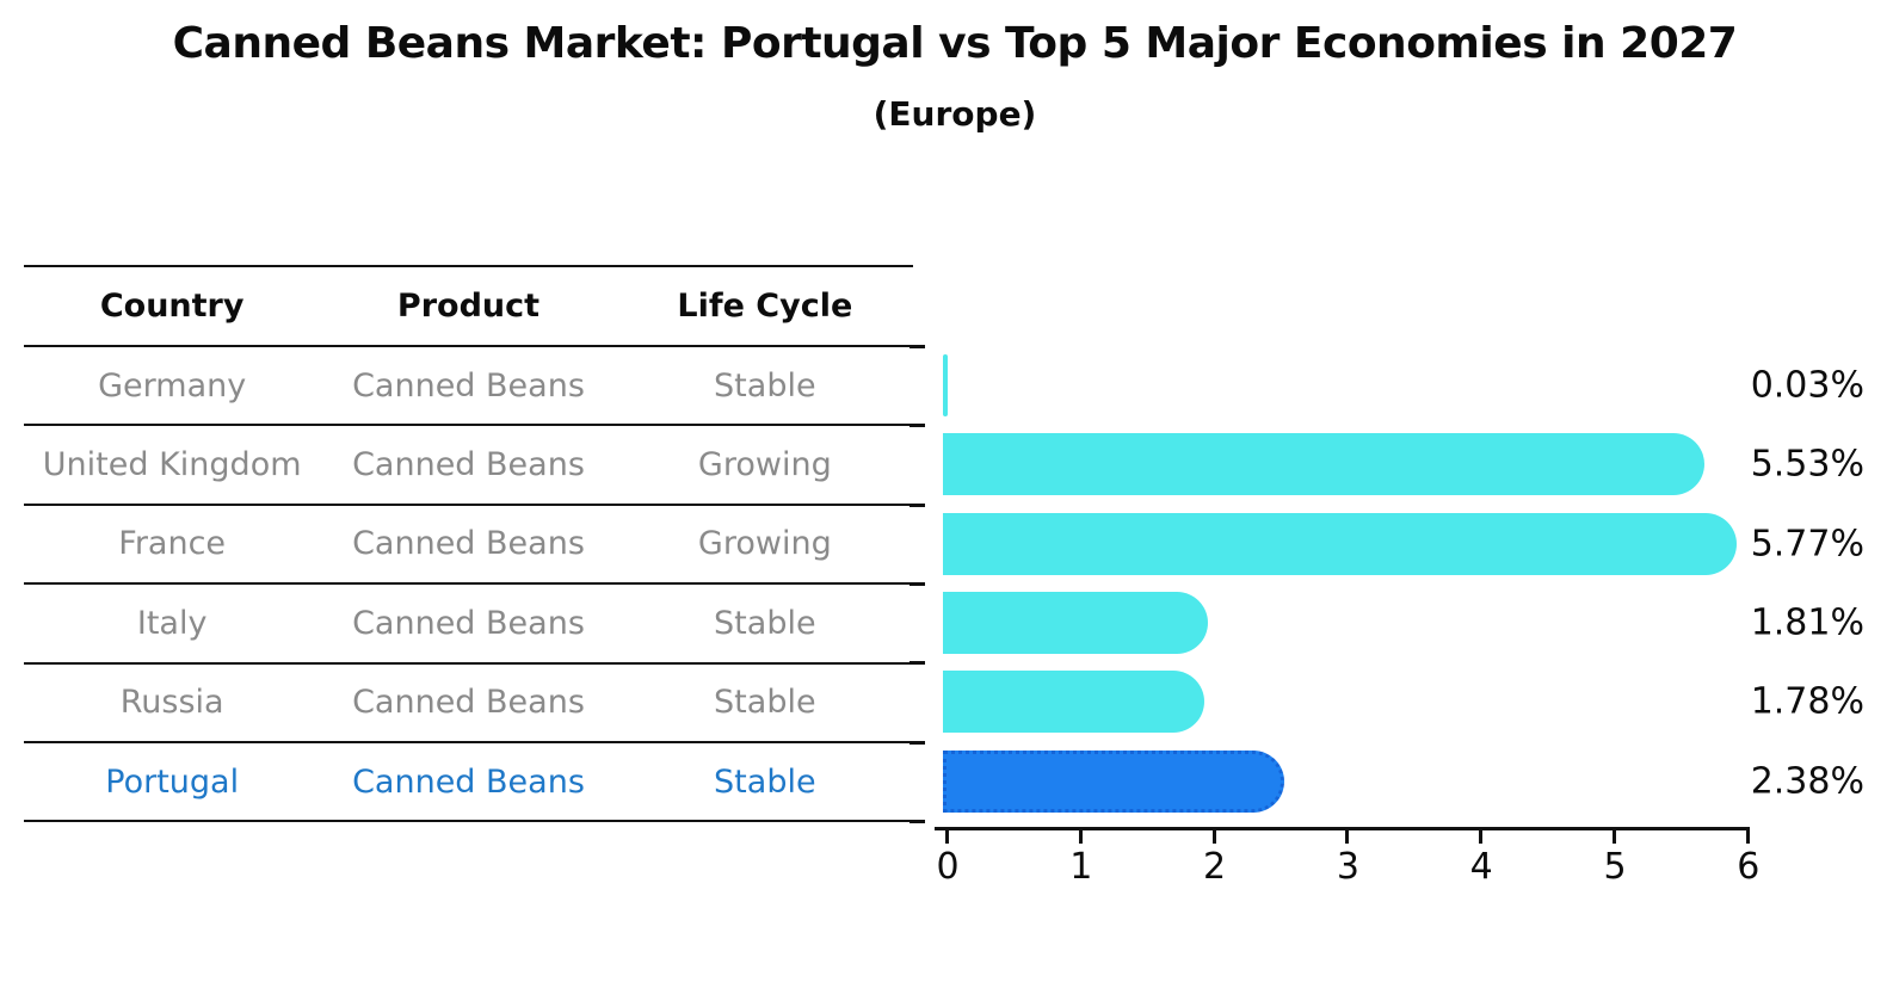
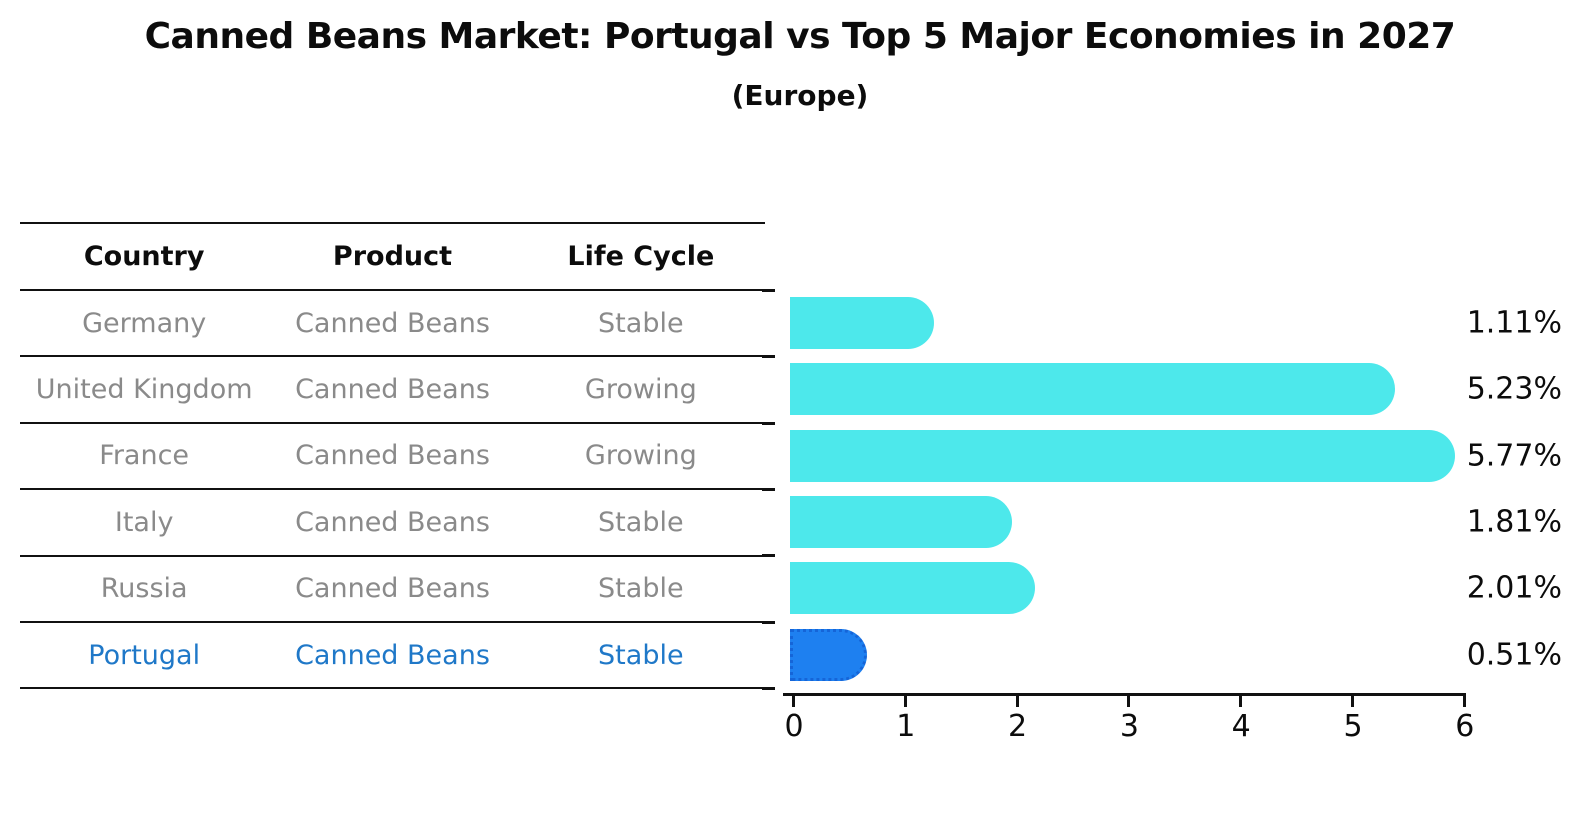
Germany: 0.03% -> 1.11%
United Kingdom: 5.53% -> 5.23%
Russia: 1.78% -> 2.01%
Portugal: 2.38% -> 0.51%
